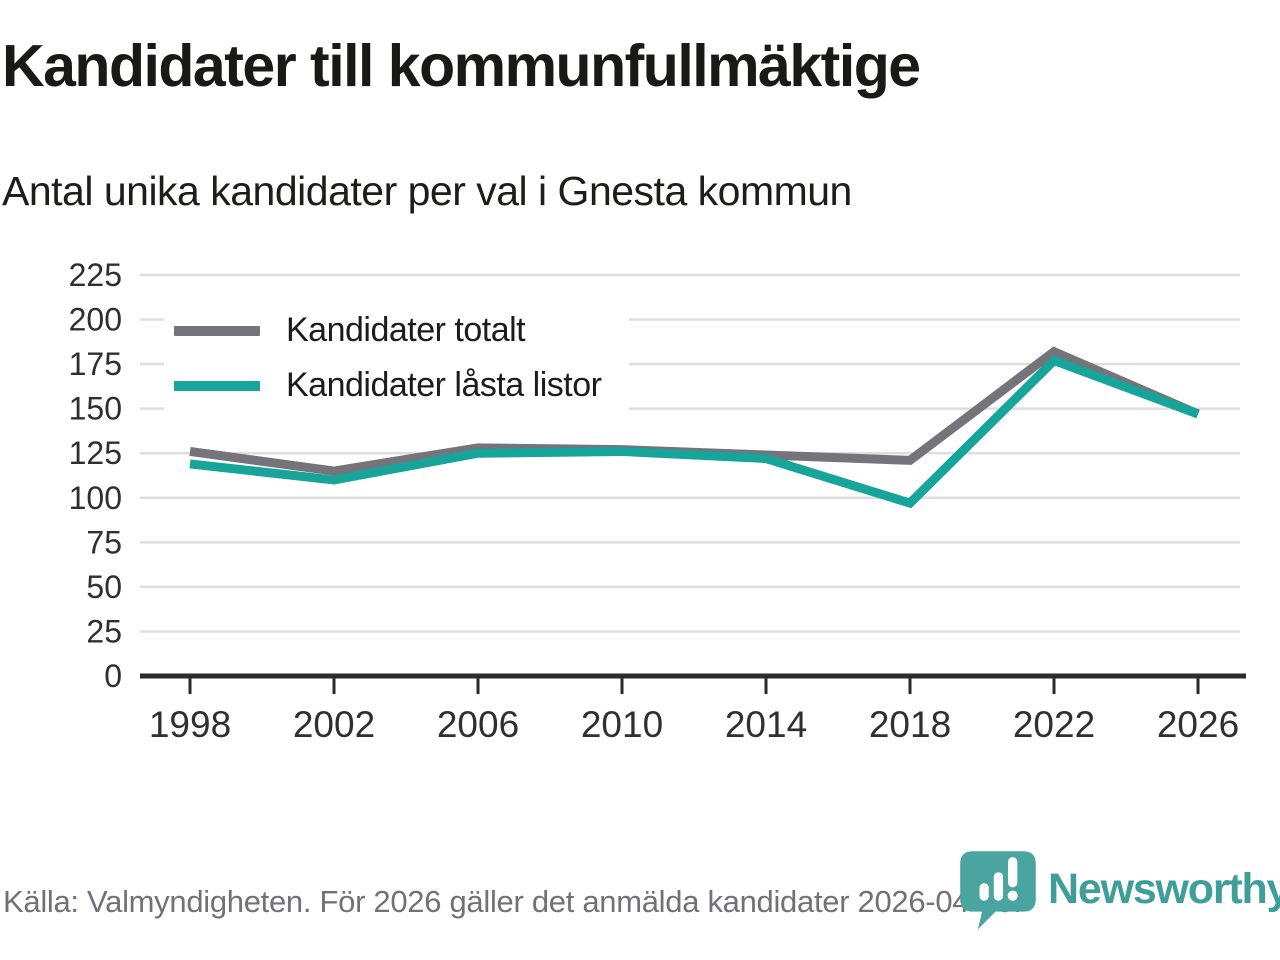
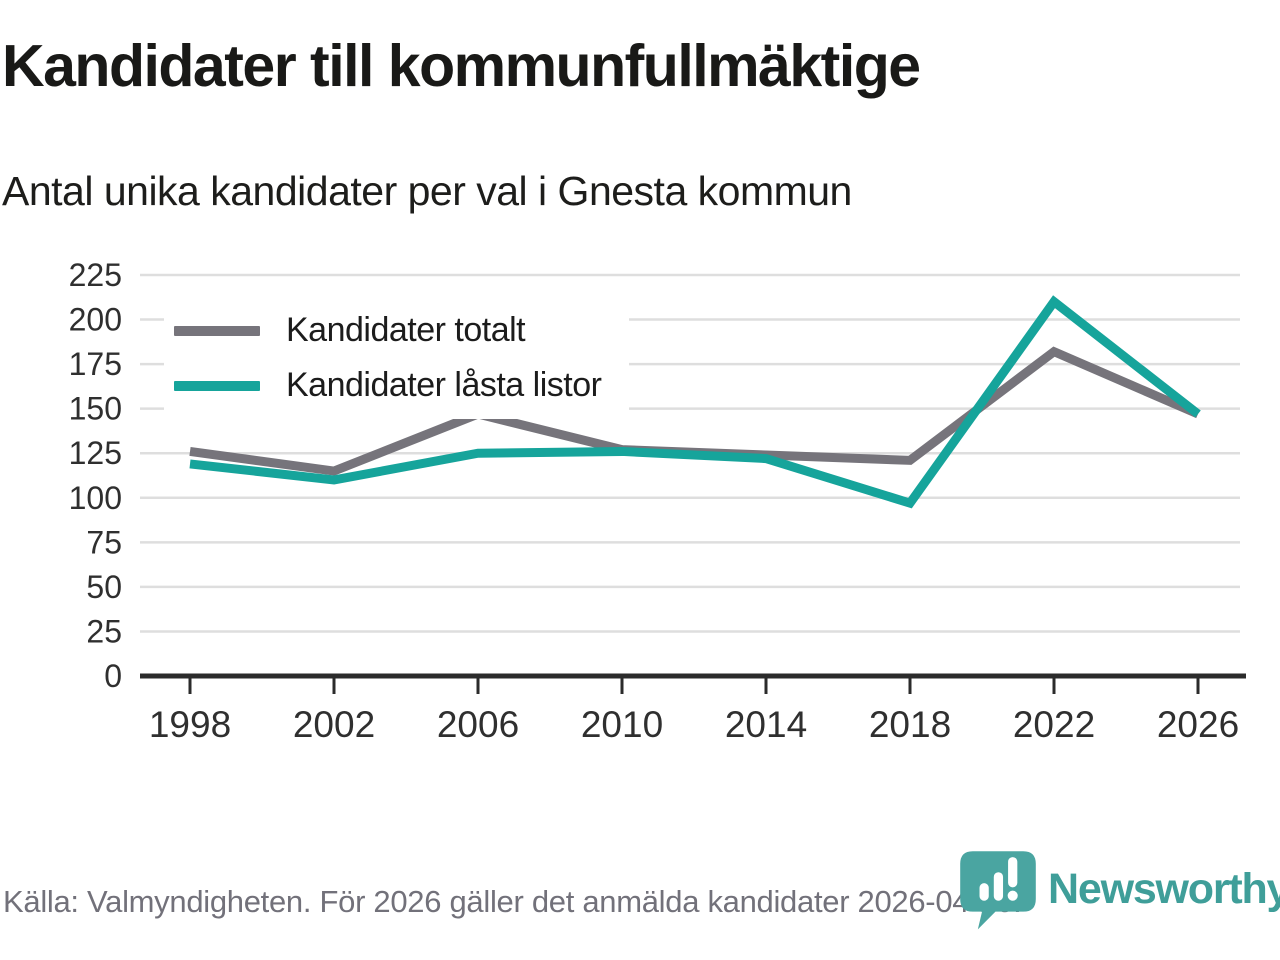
Kandidater totalt/2006: 128 -> 147
Kandidater låsta listor/2022: 177 -> 210
